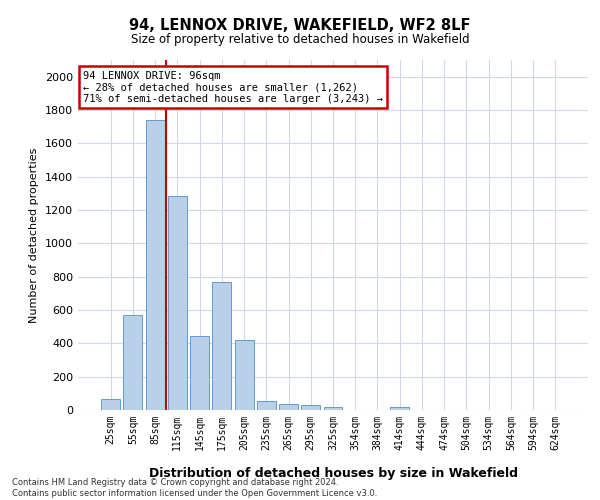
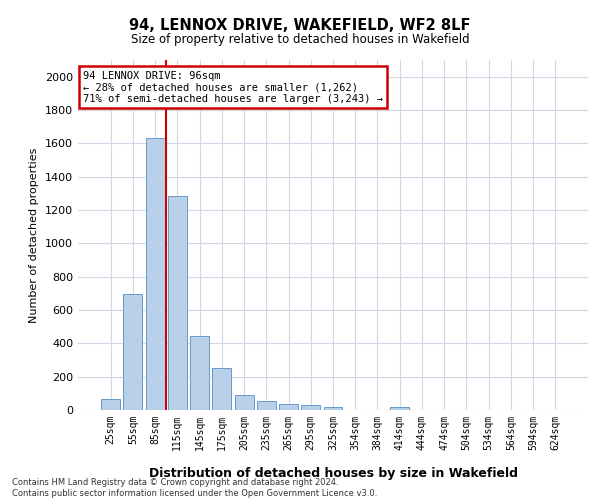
55sqm: 570 -> 700
85sqm: 1740 -> 1640
175sqm: 770 -> 260
205sqm: 420 -> 90
